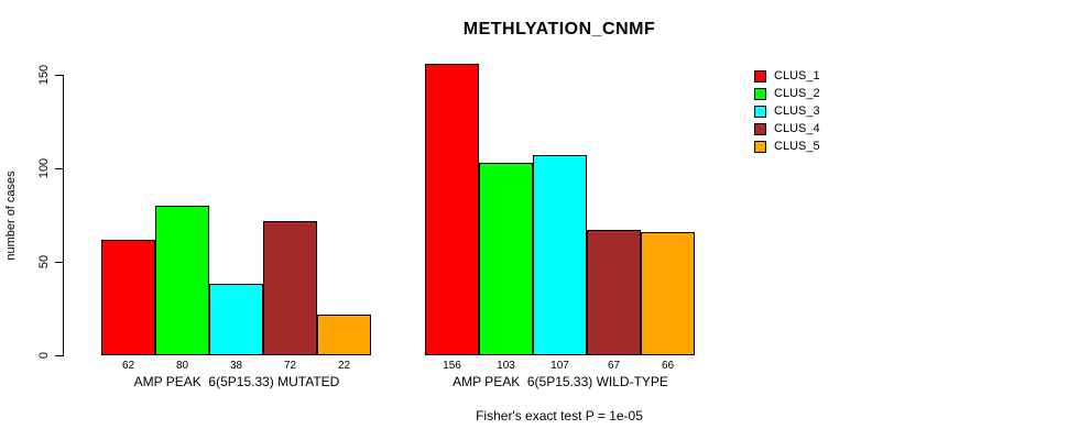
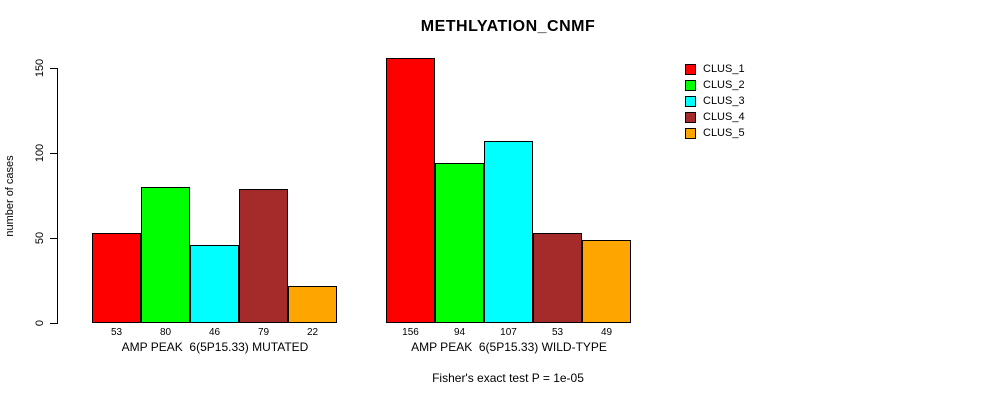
CLUS_1/AMP PEAK 6(5P15.33) MUTATED: 62 -> 53
CLUS_3/AMP PEAK 6(5P15.33) MUTATED: 38 -> 46
CLUS_4/AMP PEAK 6(5P15.33) MUTATED: 72 -> 79
CLUS_2/AMP PEAK 6(5P15.33) WILD-TYPE: 103 -> 94
CLUS_4/AMP PEAK 6(5P15.33) WILD-TYPE: 67 -> 53
CLUS_5/AMP PEAK 6(5P15.33) WILD-TYPE: 66 -> 49
